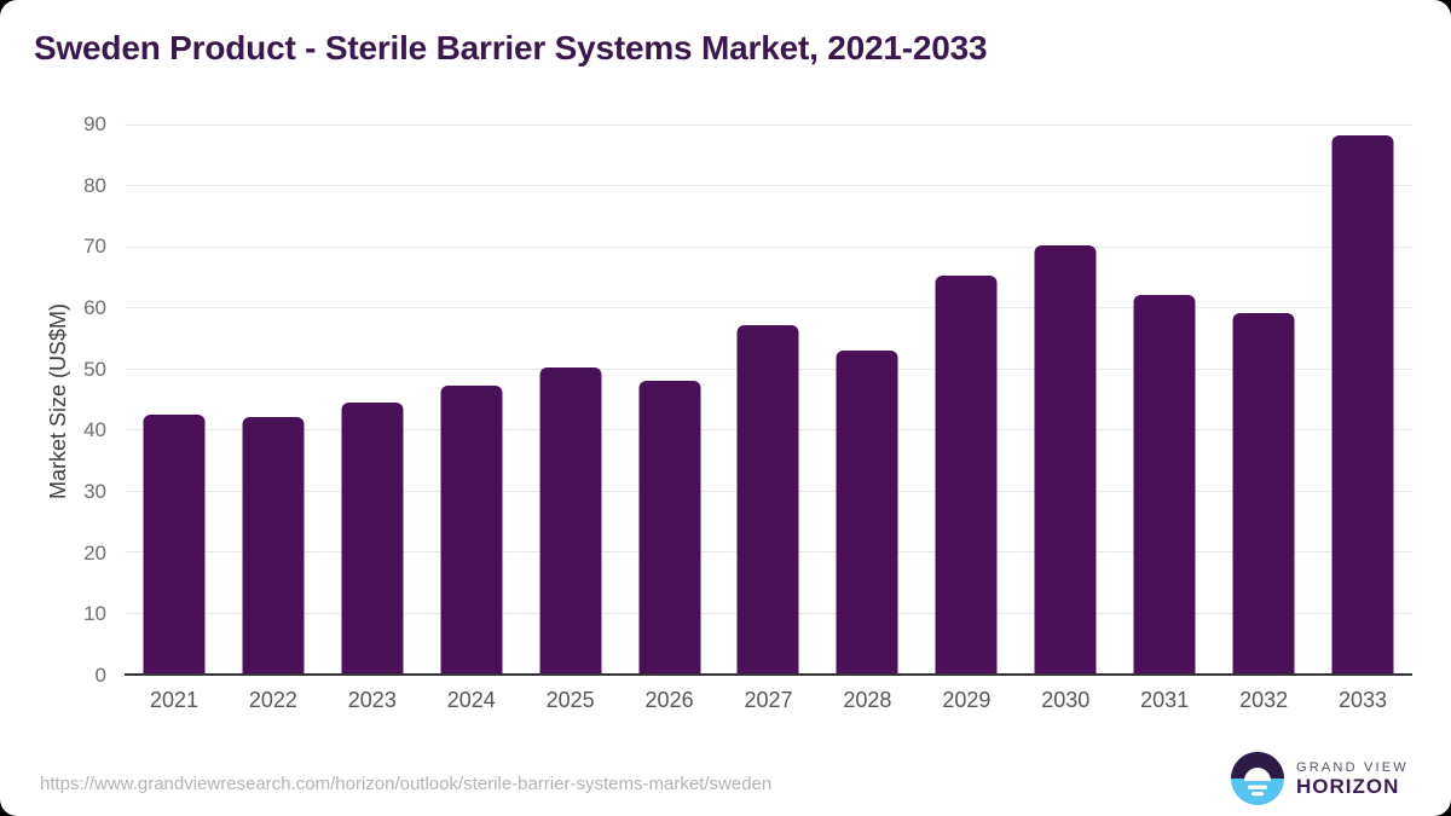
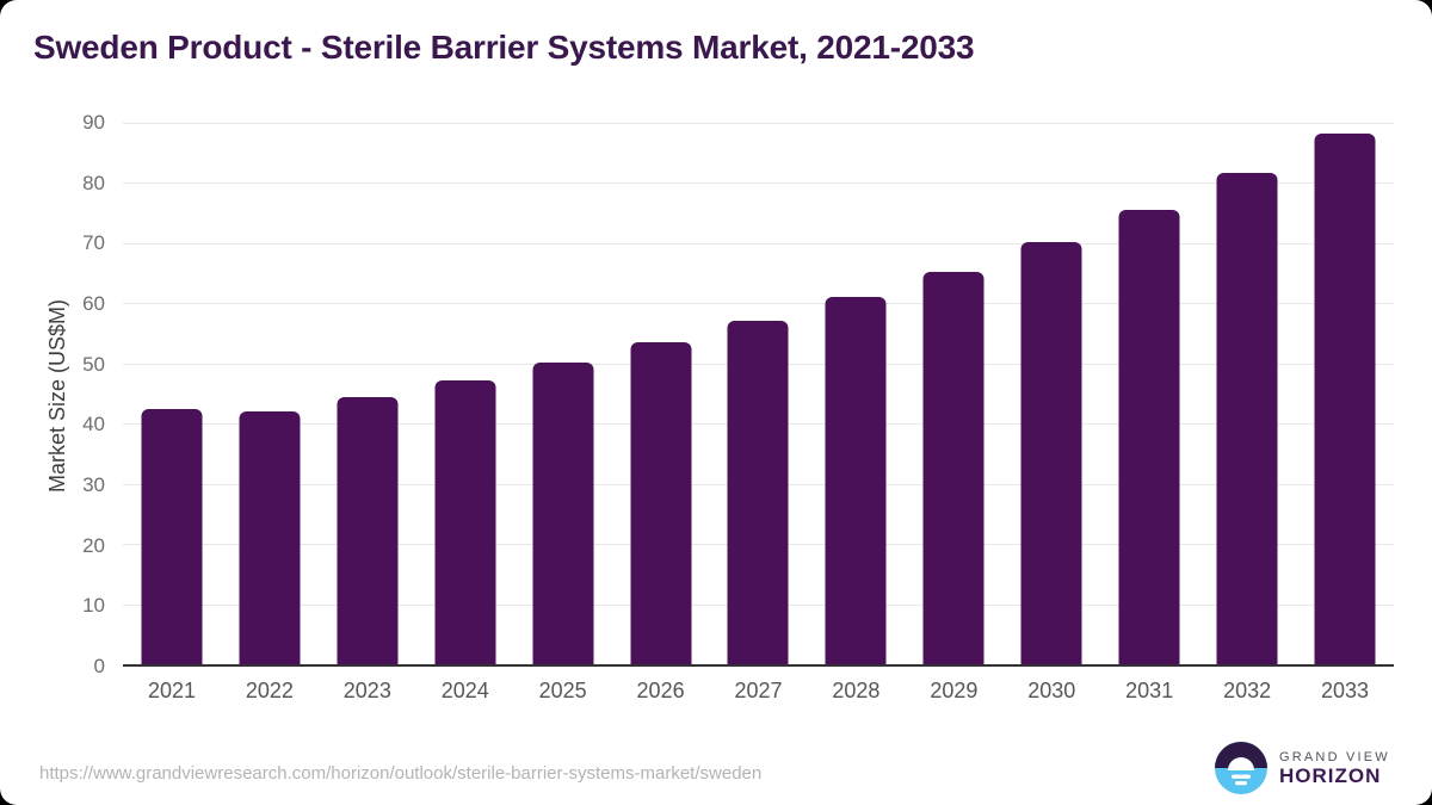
2026: 48 -> 54
2028: 53 -> 61
2031: 62 -> 76
2032: 59 -> 82
